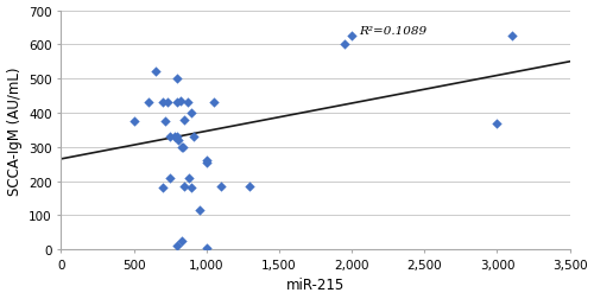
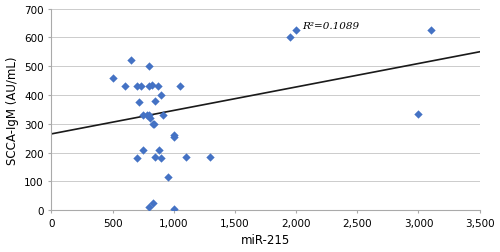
500: 375 -> 460
3,000: 370 -> 335
